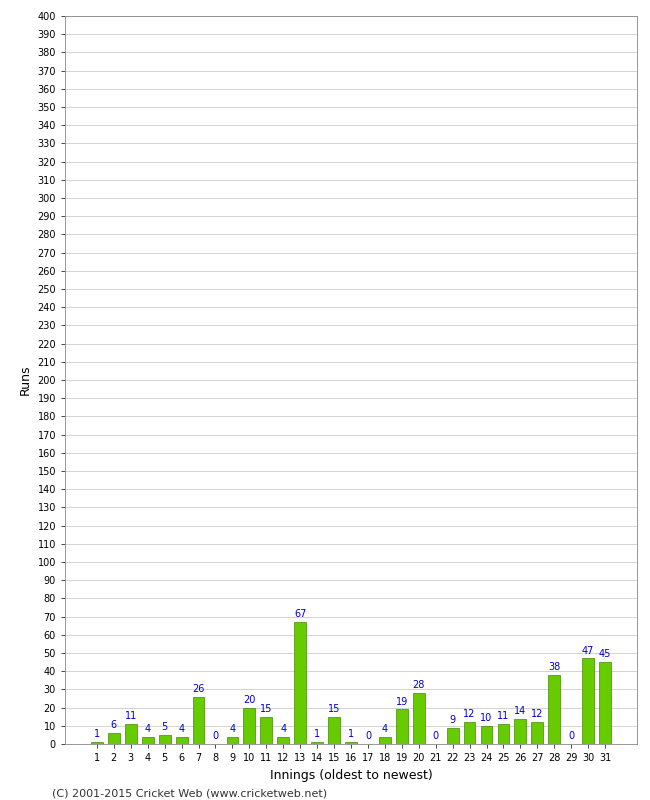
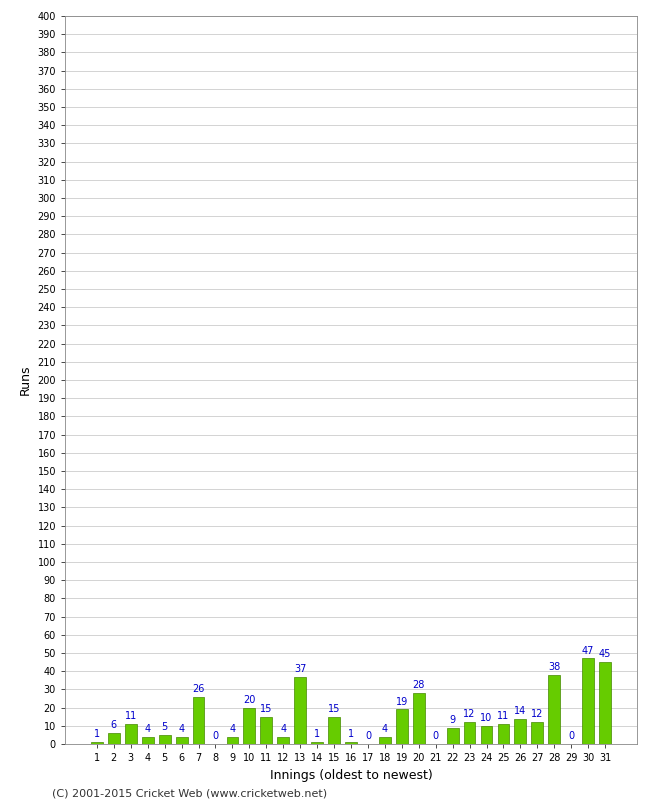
13: 67 -> 37
